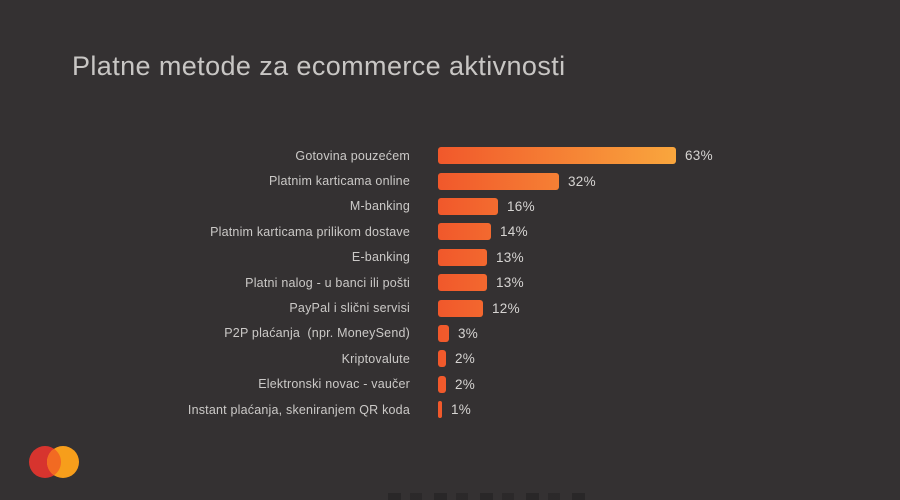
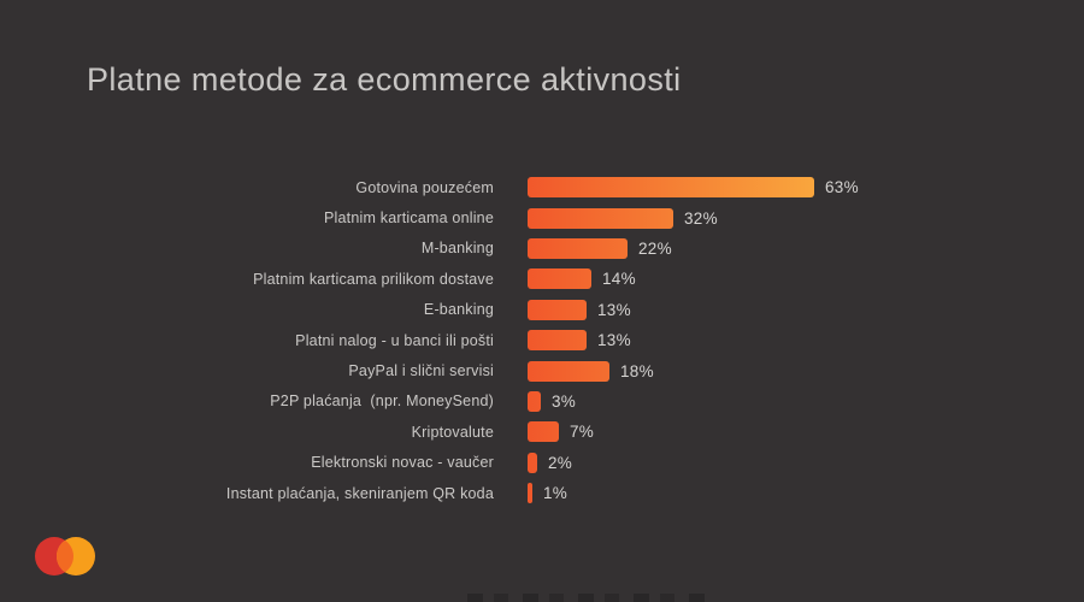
M-banking: 16% -> 22%
PayPal i slični servisi: 12% -> 18%
Kriptovalute: 2% -> 7%
